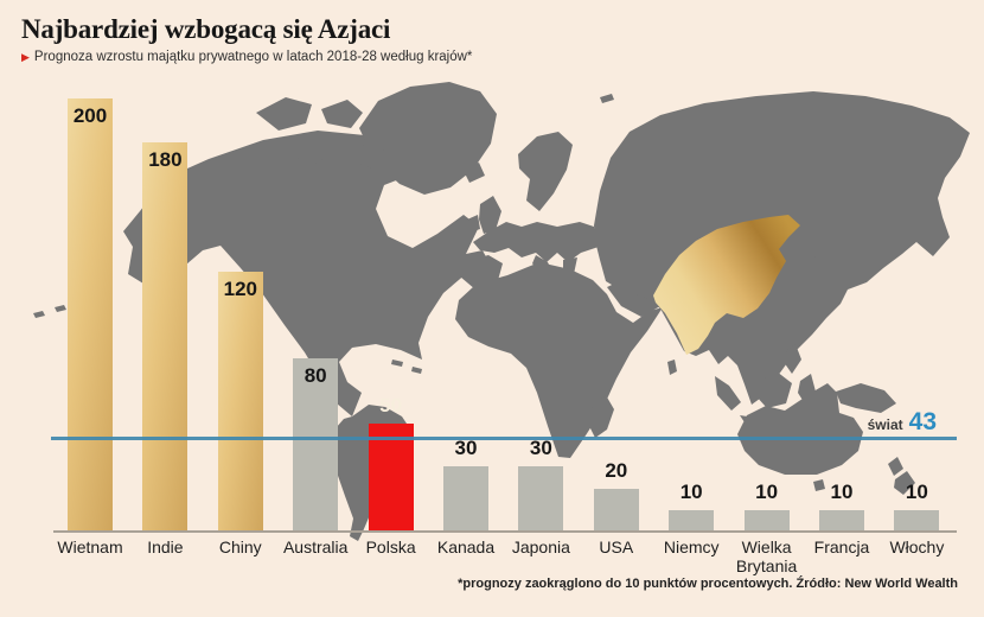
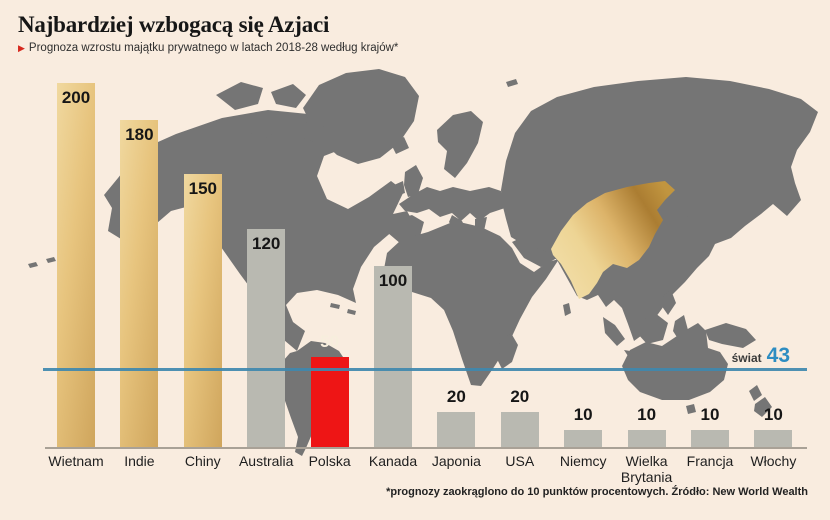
Chiny: 120 -> 150
Australia: 80 -> 120
Kanada: 30 -> 100
Japonia: 30 -> 20
